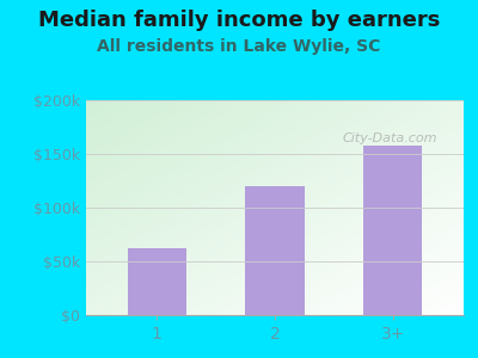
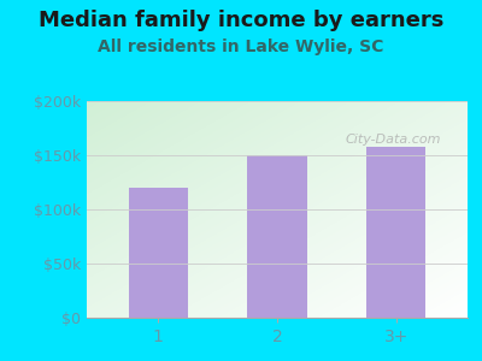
1: $62k -> $120k
2: $120k -> $150k
